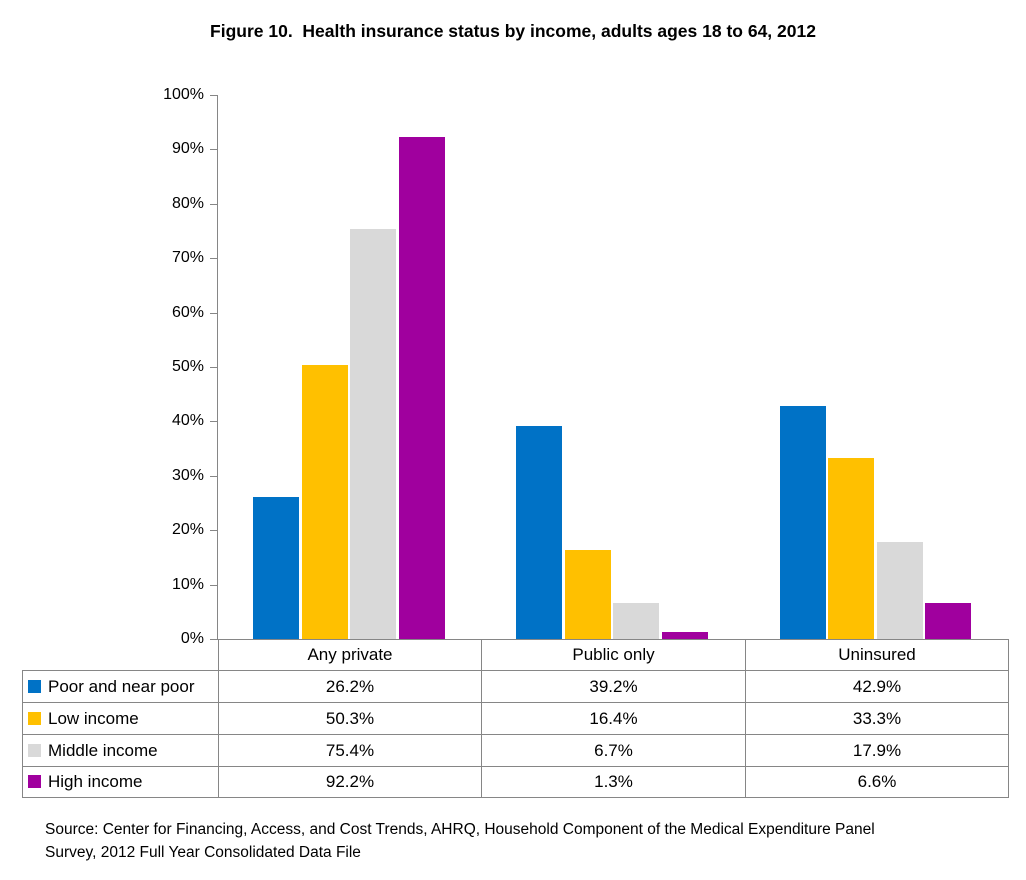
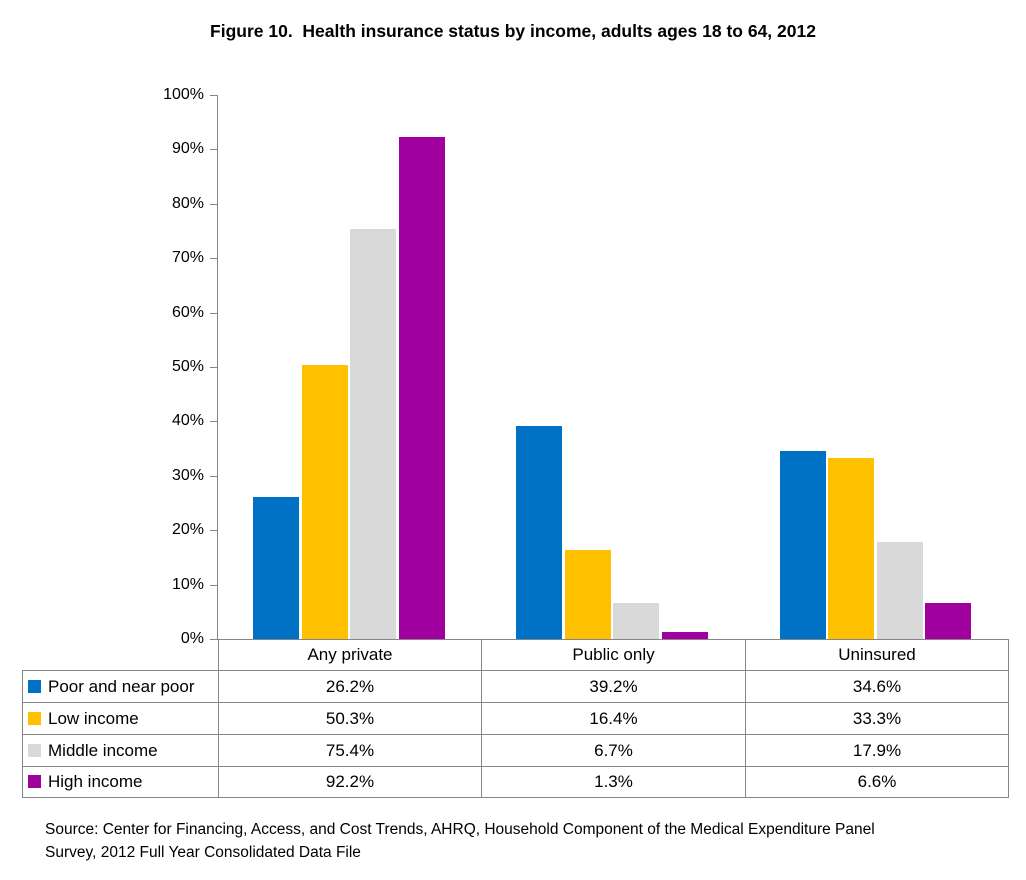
Poor and near poor/Uninsured: 42.9% -> 34.6%
